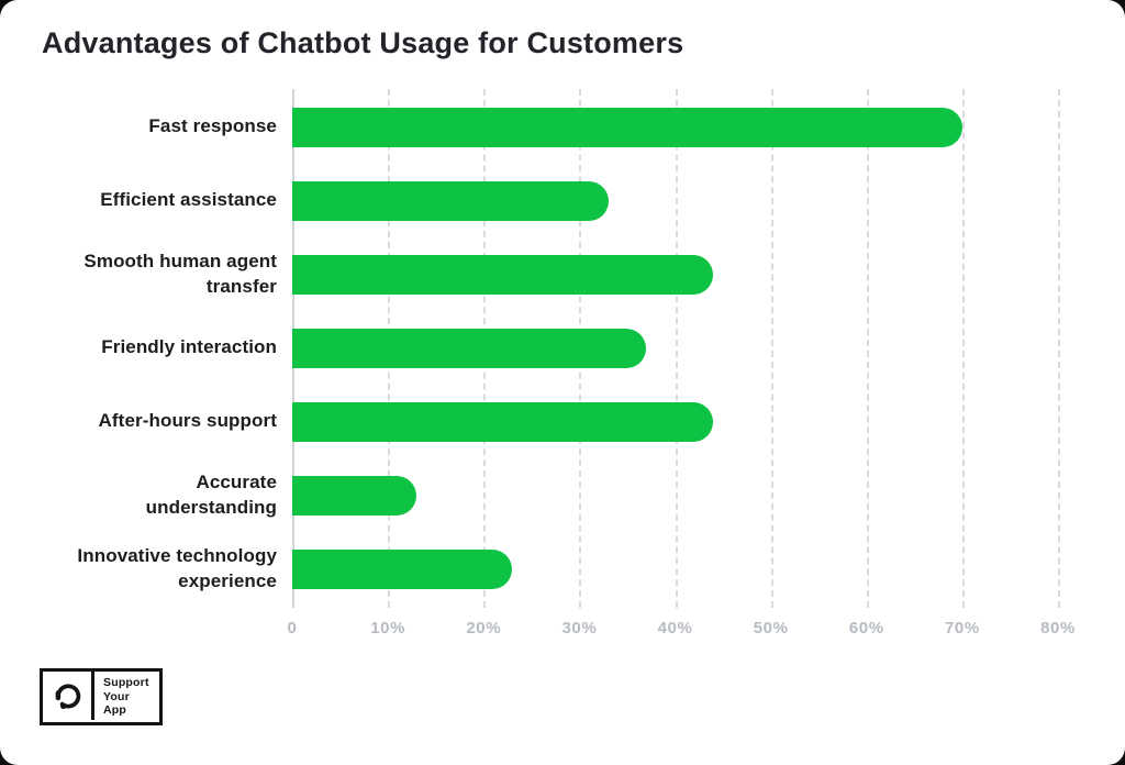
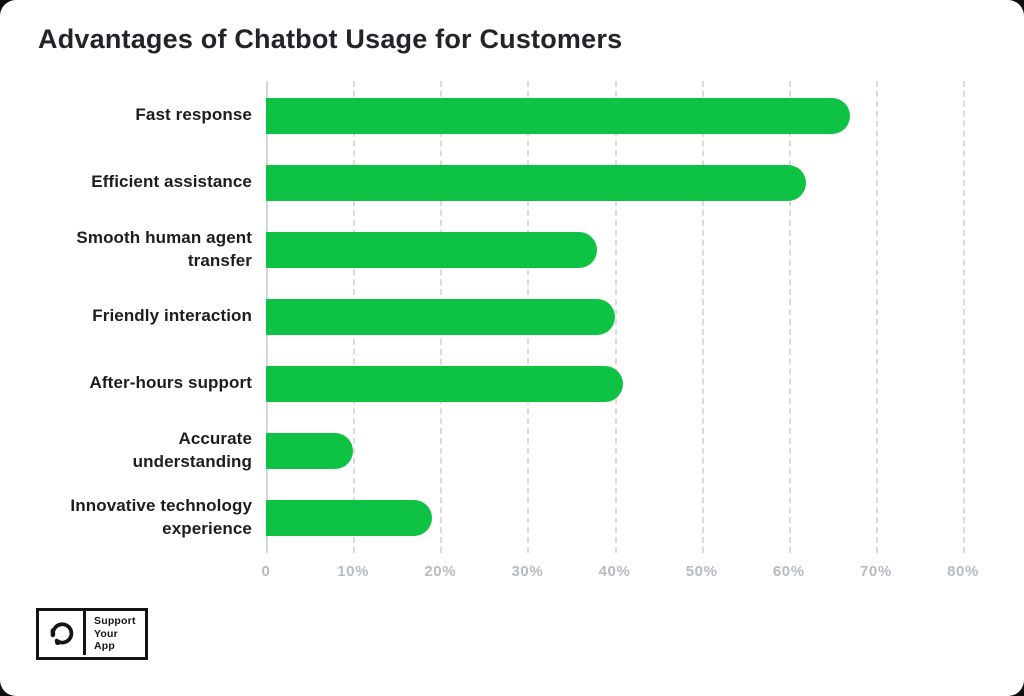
Fast response: 70% -> 67%
Efficient assistance: 33% -> 62%
Smooth human agent transfer: 44% -> 38%
Friendly interaction: 37% -> 40%
After-hours support: 44% -> 41%
Accurate understanding: 13% -> 10%
Innovative technology experience: 23% -> 19%
